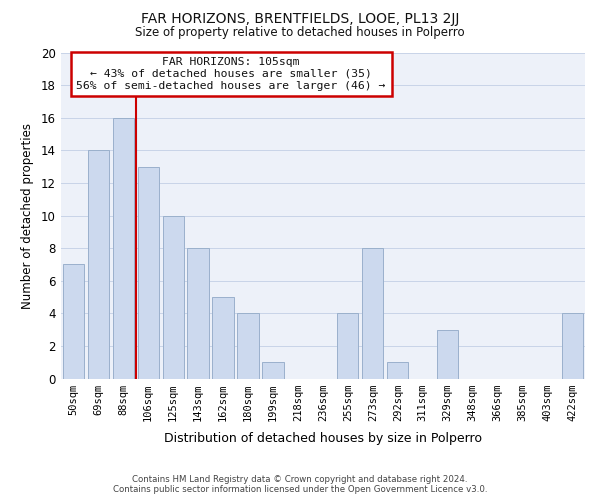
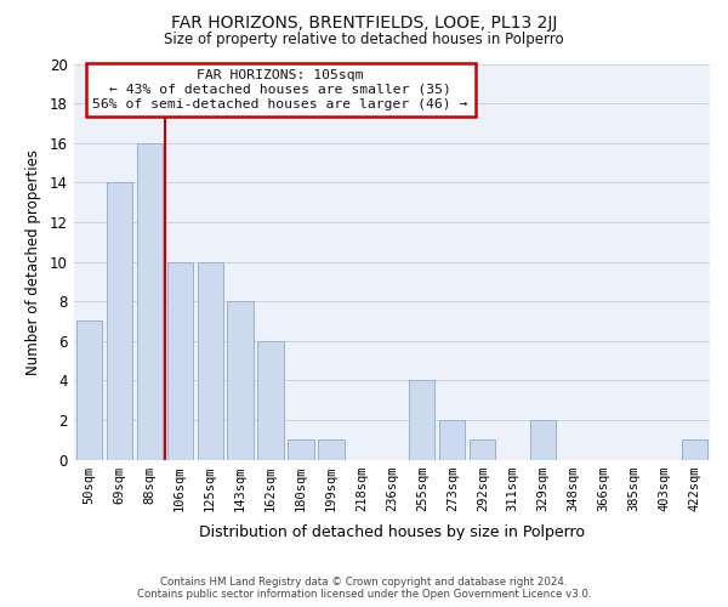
106sqm: 13 -> 10
162sqm: 5 -> 6
180sqm: 4 -> 1
273sqm: 8 -> 2
329sqm: 3 -> 2
422sqm: 4 -> 1
